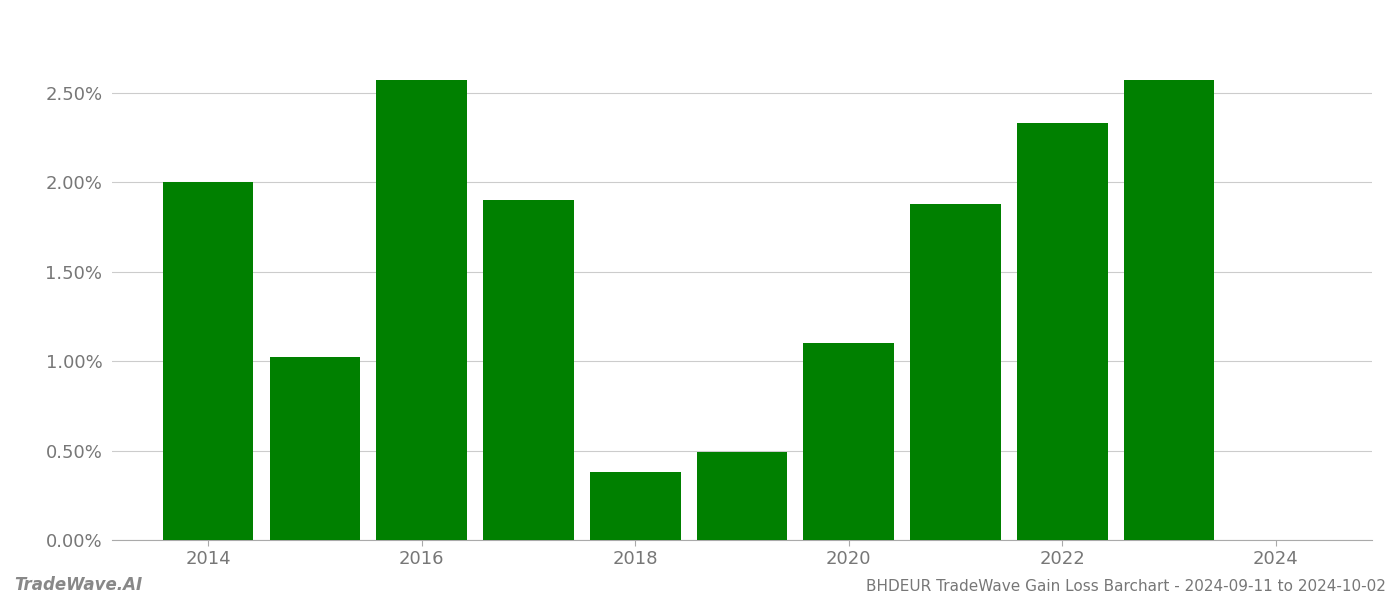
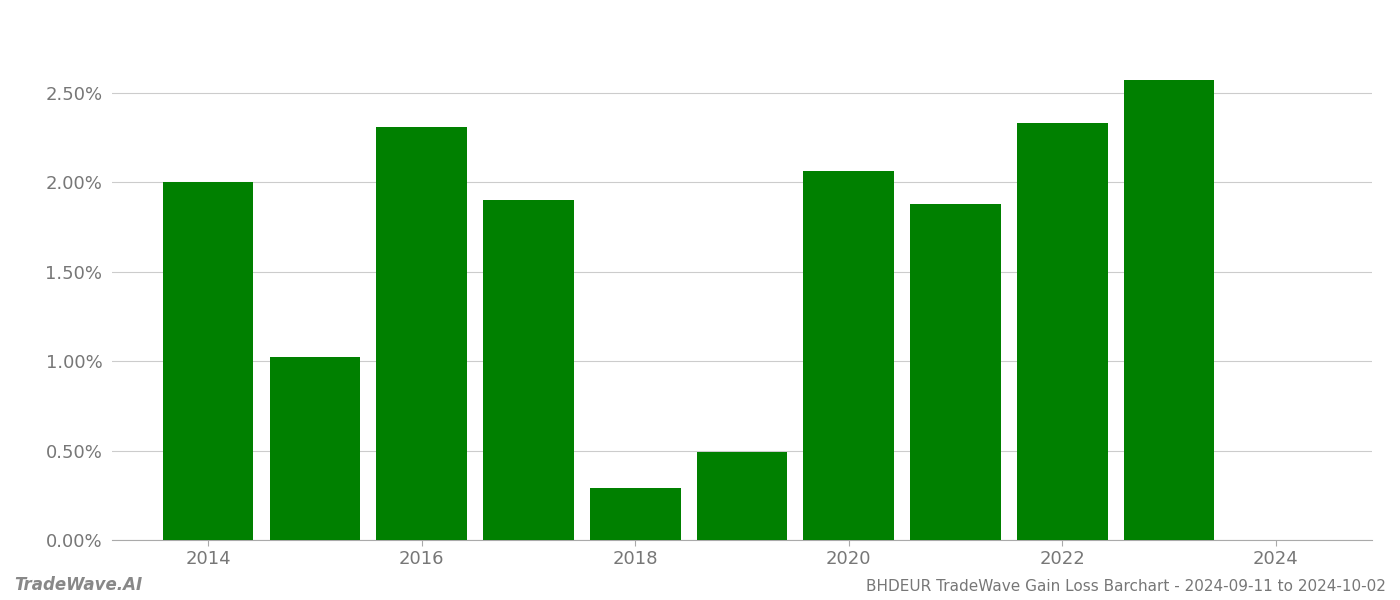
2016: 2.57% -> 2.31%
2018: 0.38% -> 0.29%
2020: 1.10% -> 2.06%
